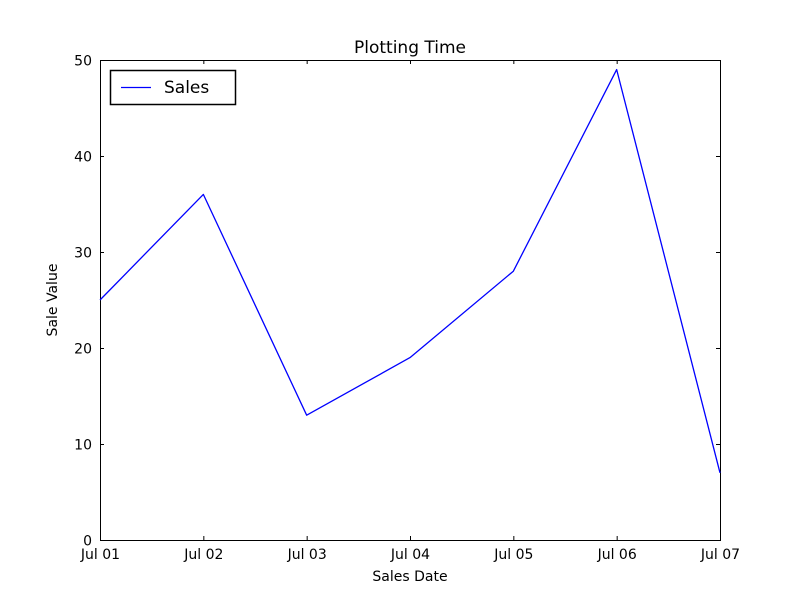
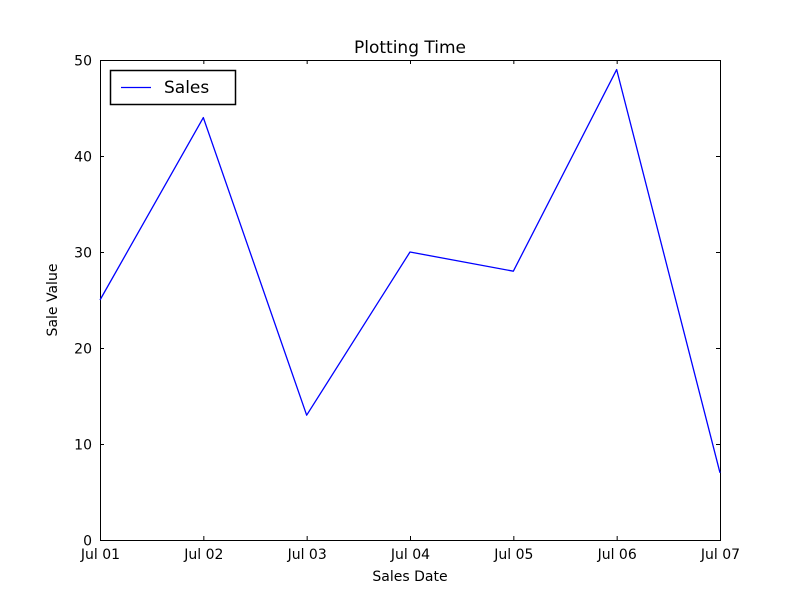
Jul 02: 36 -> 44
Jul 04: 19 -> 30
